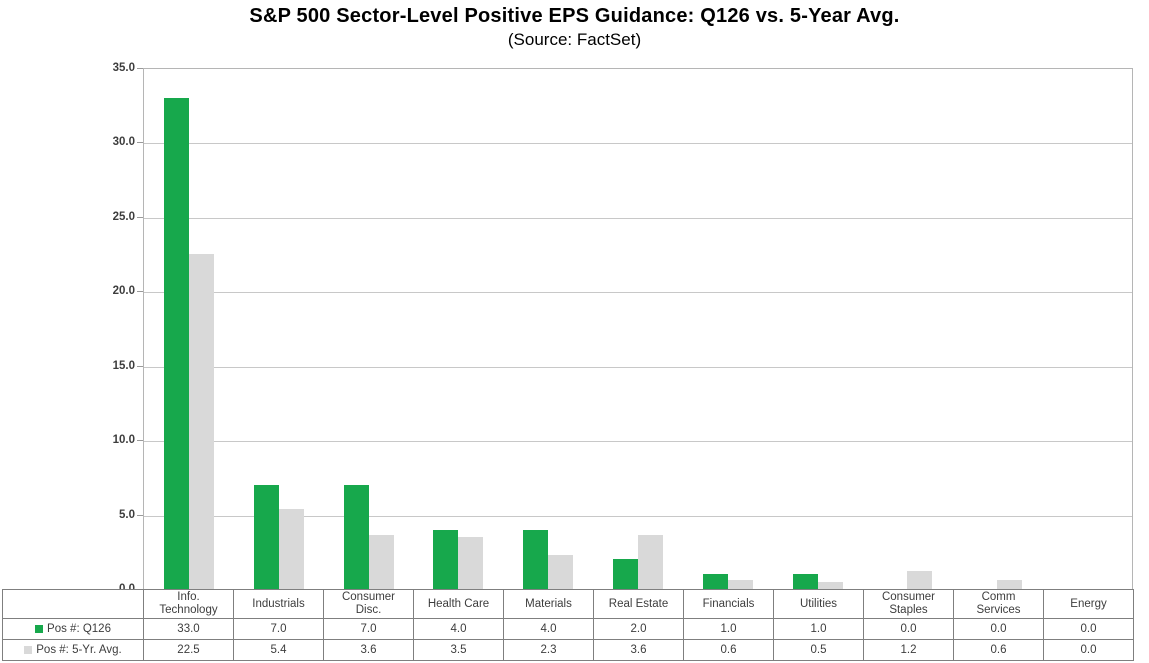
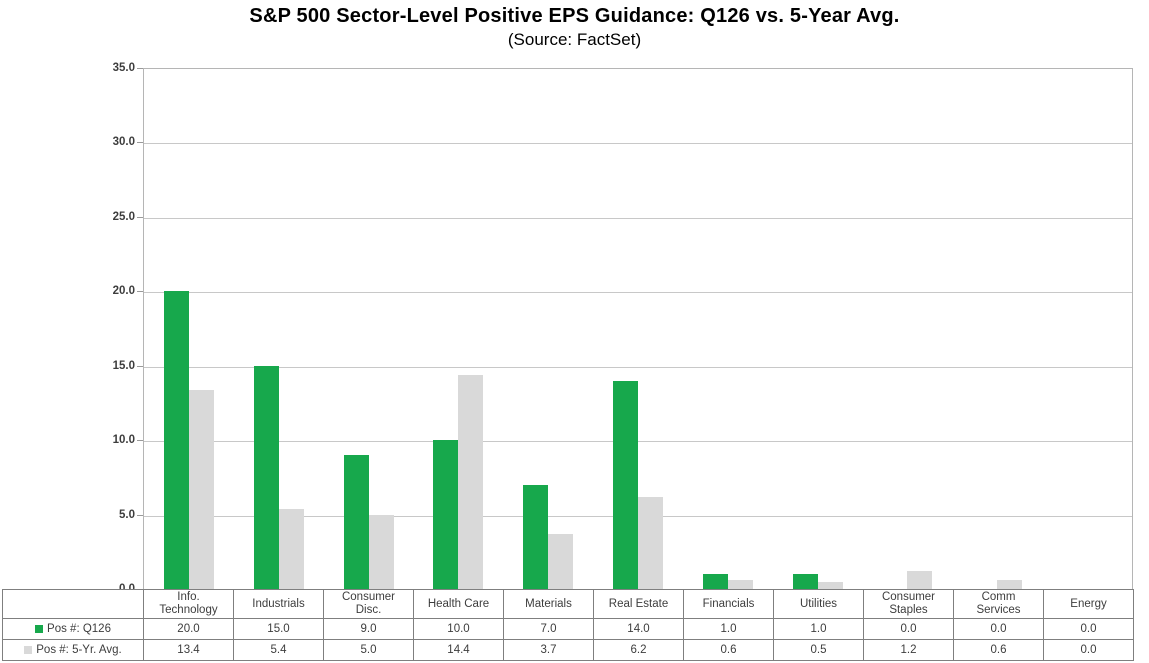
Pos #: Q126/Info. Technology: 33.0 -> 20.0
Pos #: 5-Yr. Avg./Info. Technology: 22.5 -> 13.4
Pos #: Q126/Industrials: 7.0 -> 15.0
Pos #: Q126/Consumer Disc.: 7.0 -> 9.0
Pos #: 5-Yr. Avg./Consumer Disc.: 3.6 -> 5.0
Pos #: Q126/Health Care: 4.0 -> 10.0
Pos #: 5-Yr. Avg./Health Care: 3.5 -> 14.4
Pos #: Q126/Materials: 4.0 -> 7.0
Pos #: 5-Yr. Avg./Materials: 2.3 -> 3.7
Pos #: Q126/Real Estate: 2.0 -> 14.0
Pos #: 5-Yr. Avg./Real Estate: 3.6 -> 6.2
